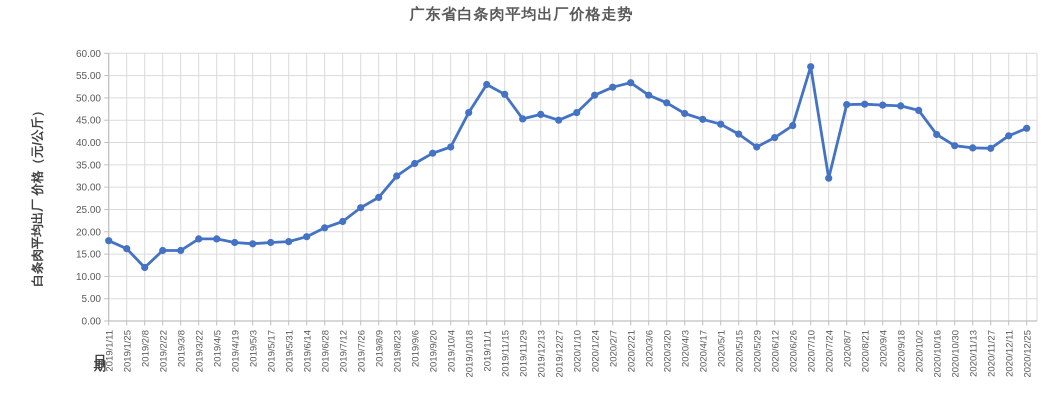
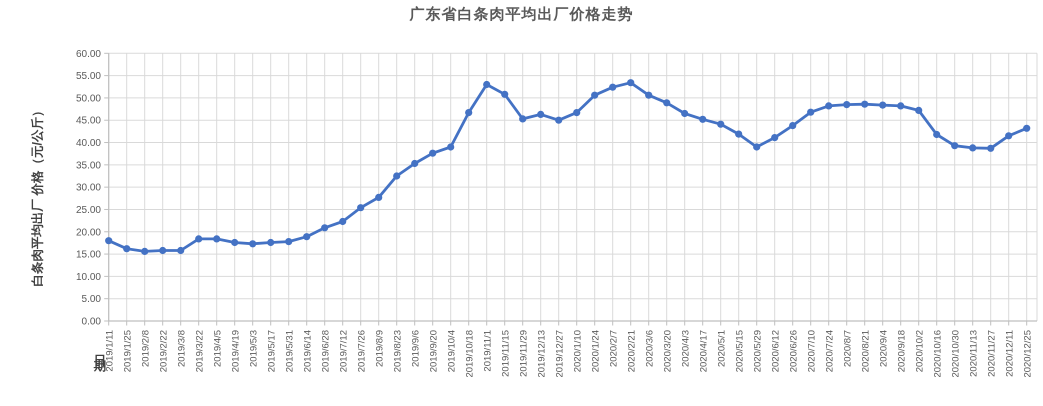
2019/2/8: 12 -> 16
2020/7/10: 57 -> 47
2020/7/24: 32 -> 48
